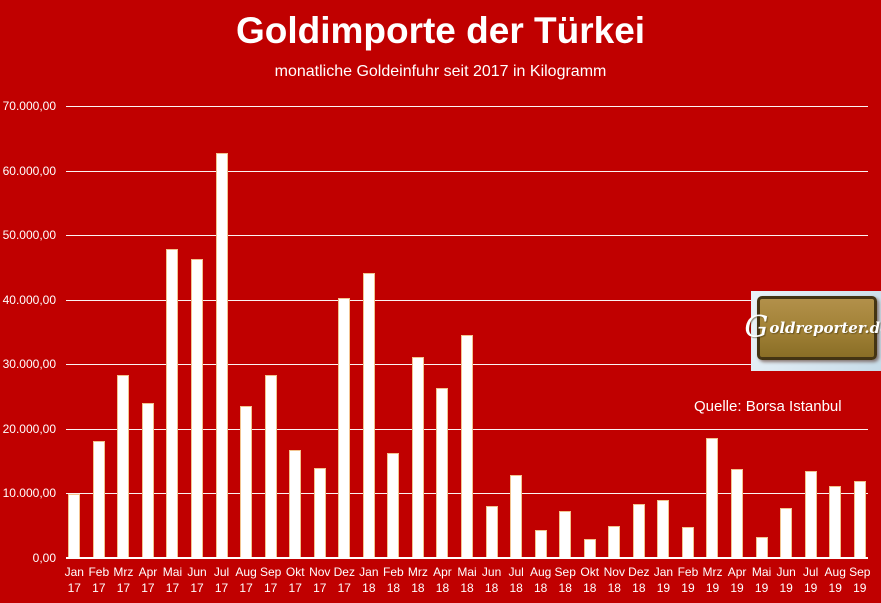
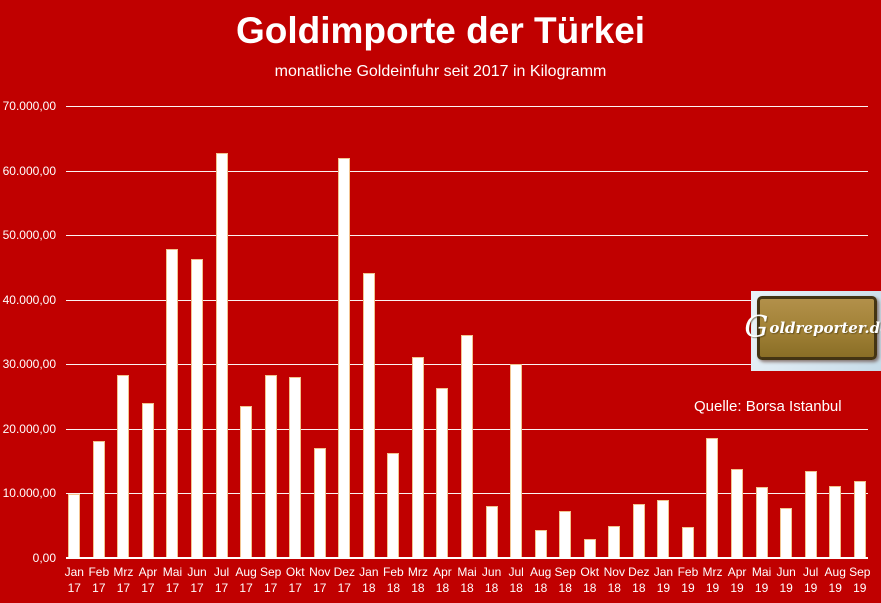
Okt 17: 17000 -> 28000
Nov 17: 14000 -> 17000
Dez 17: 40000 -> 62000
Jul 18: 13000 -> 30000
Mai 19: 3000 -> 11000
